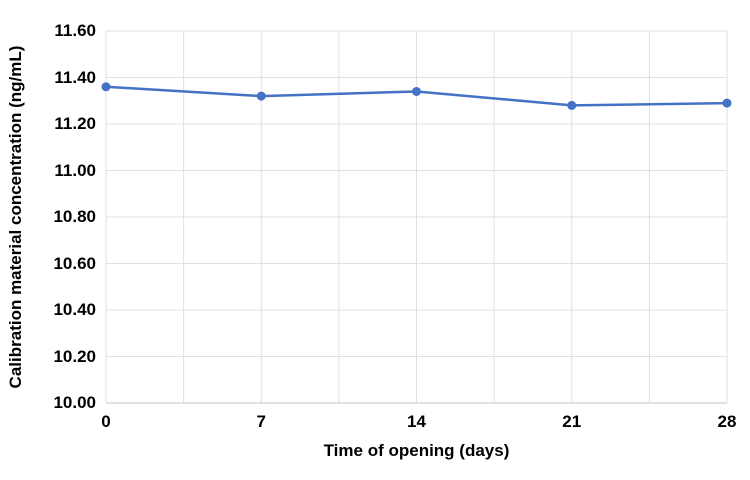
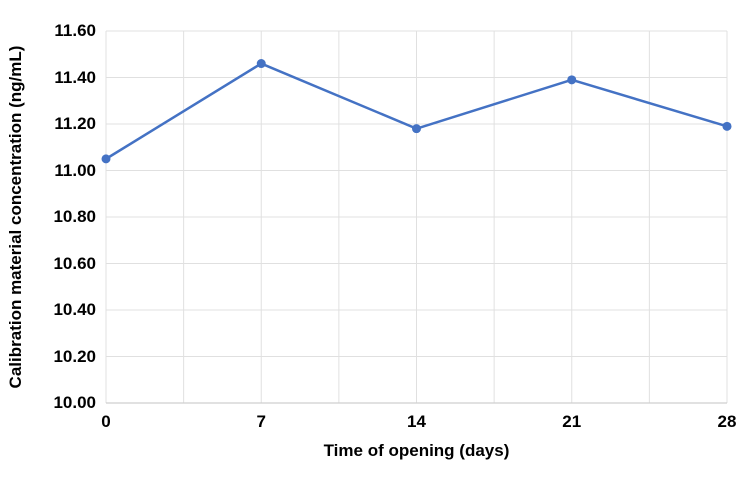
0: 11.36 -> 11.05
7: 11.32 -> 11.46
14: 11.34 -> 11.18
21: 11.28 -> 11.39
28: 11.29 -> 11.19
